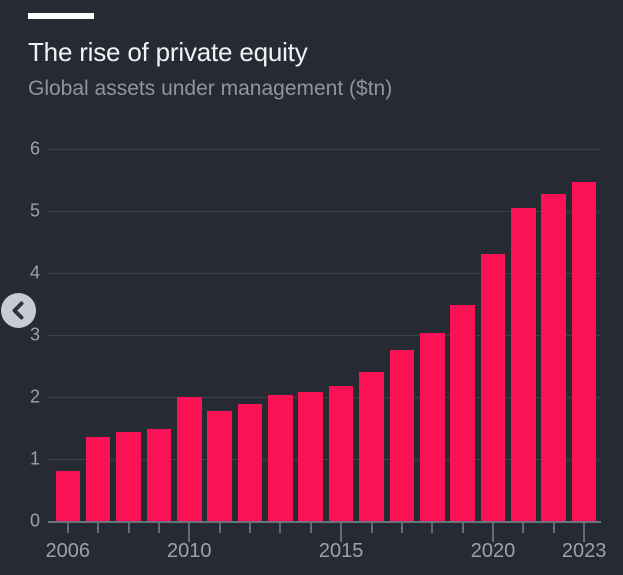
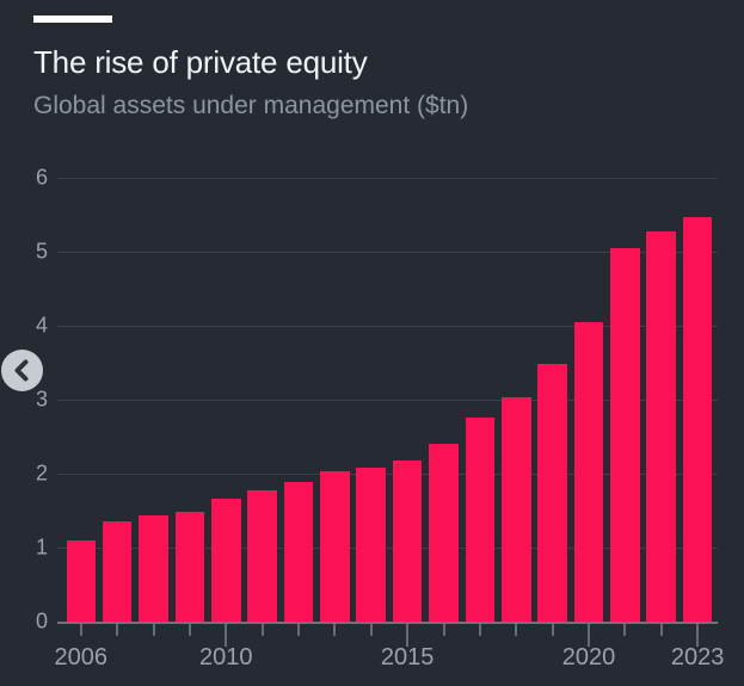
2006: 0.8 -> 1.1
2010: 2.0 -> 1.7
2020: 4.3 -> 4.0
